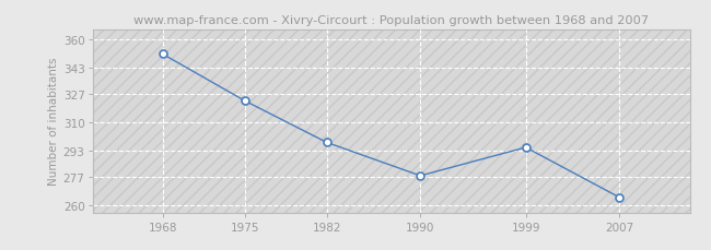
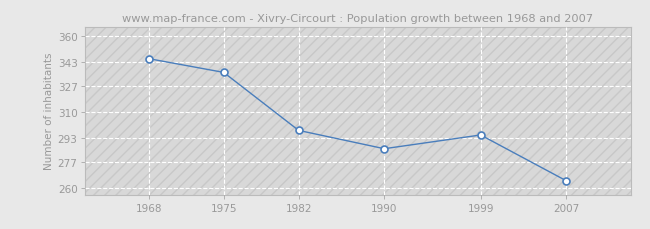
1968: 351 -> 345
1975: 323 -> 336
1990: 278 -> 286
